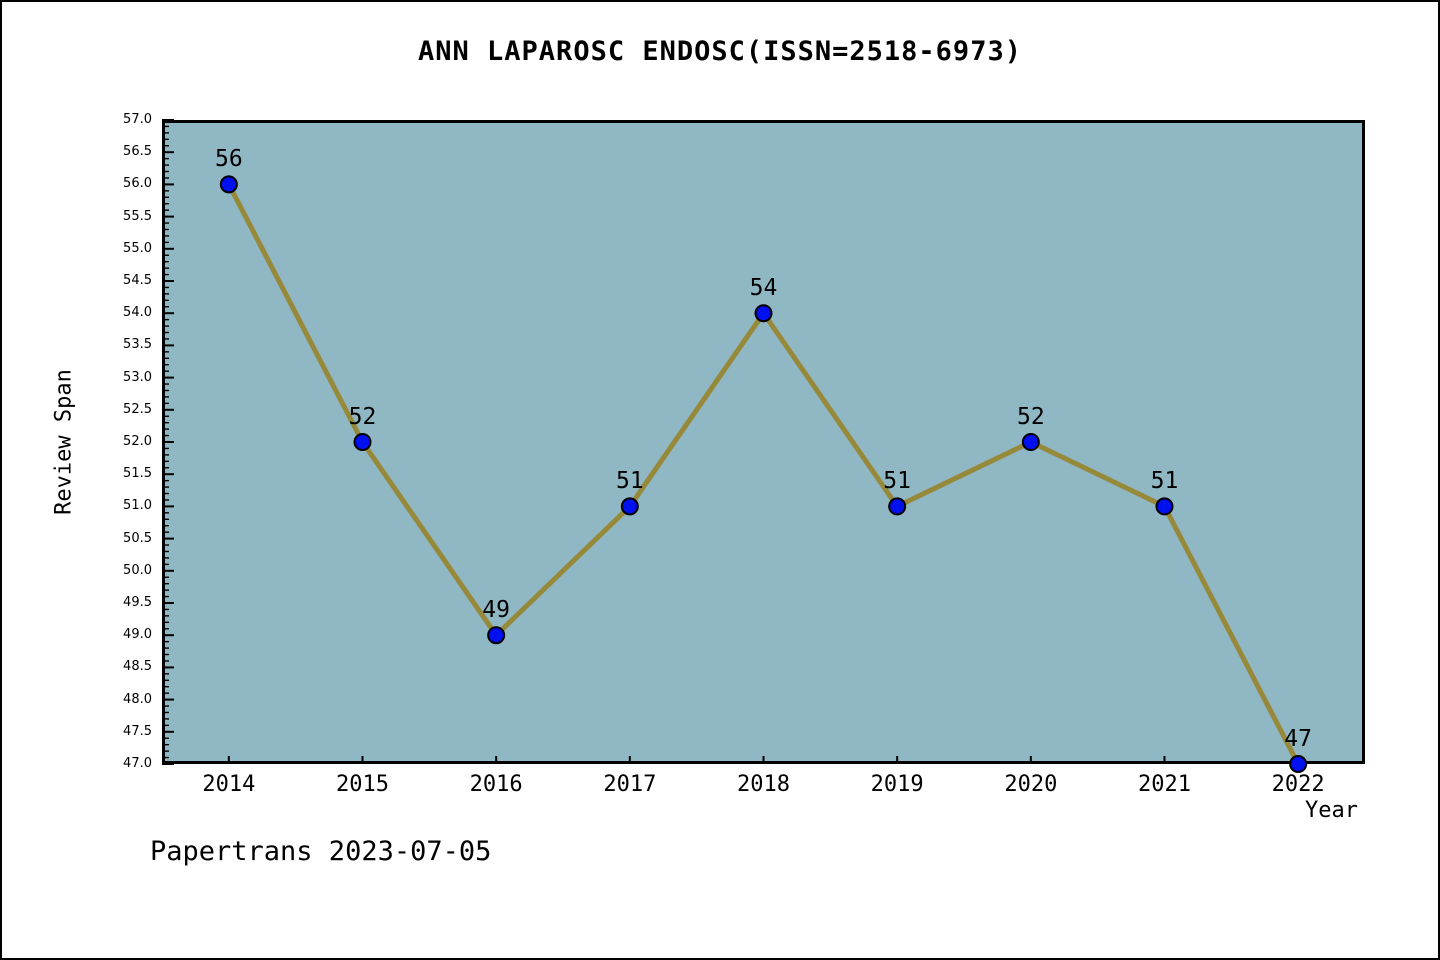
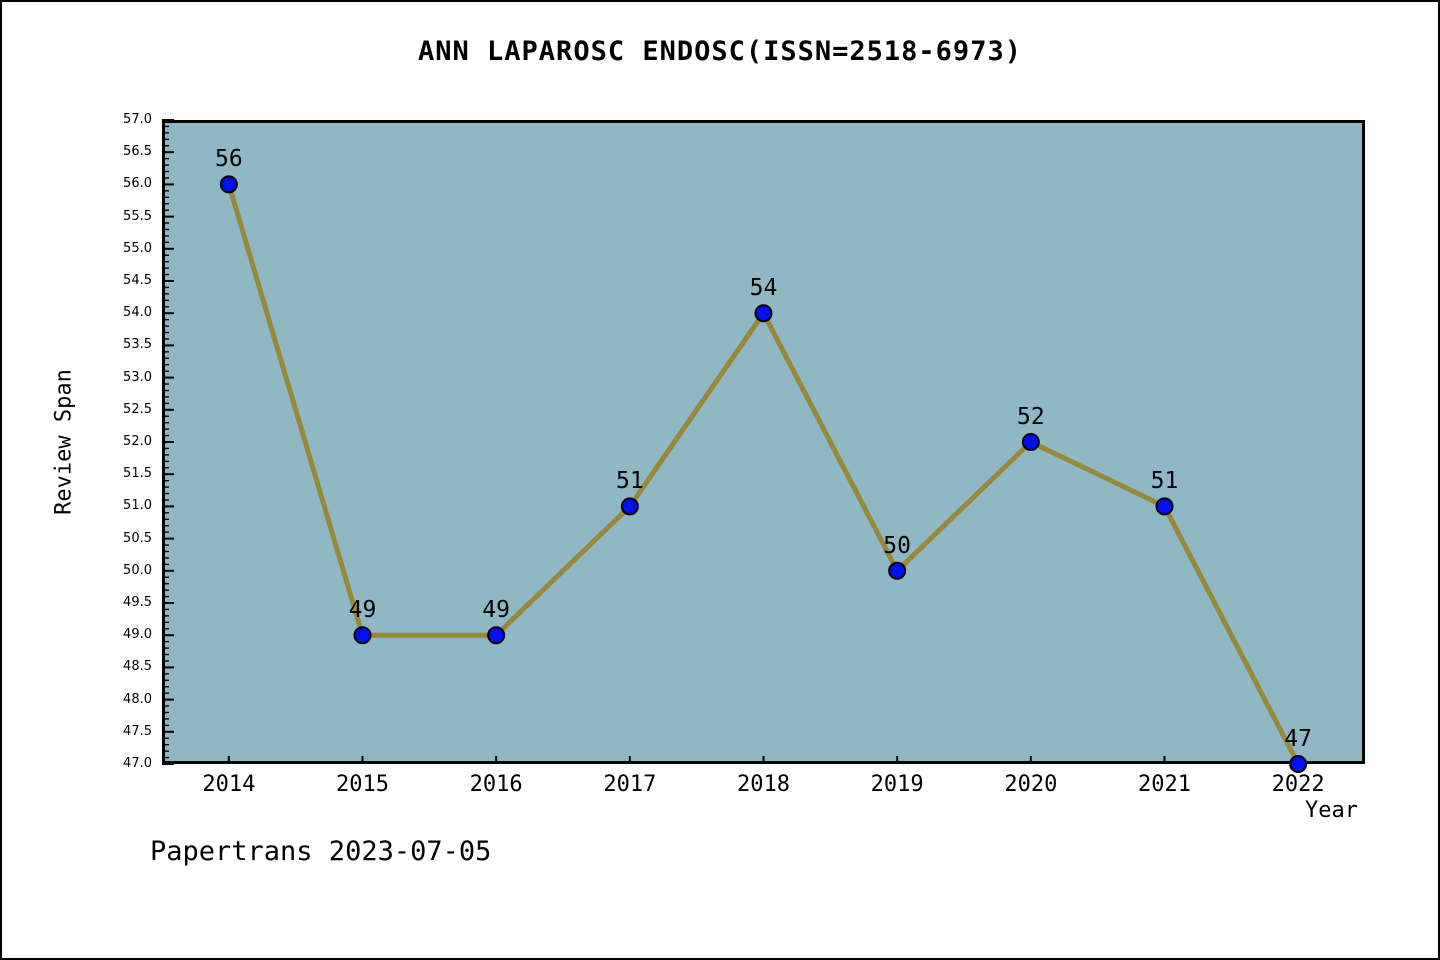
2015: 52 -> 49
2019: 51 -> 50
